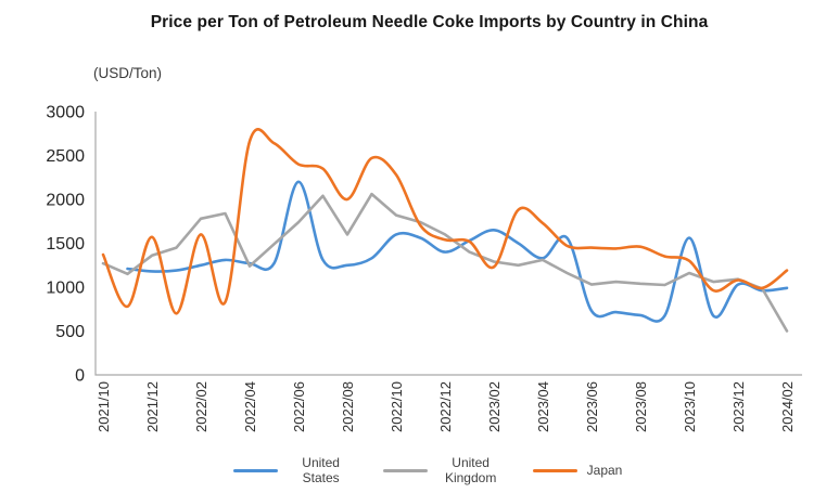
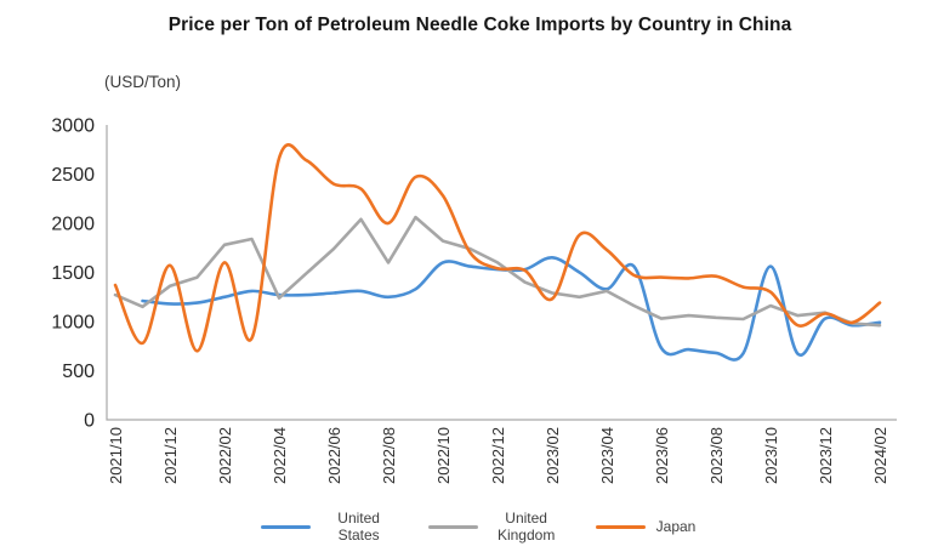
United States/2022/06: 2200 -> 1300
United States/2022/12: 1400 -> 1500
United Kingdom/2024/02: 500 -> 1000
